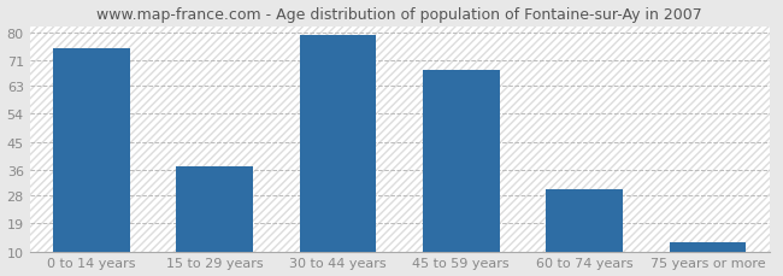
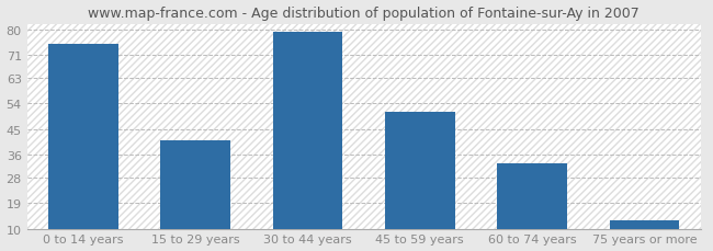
15 to 29 years: 37 -> 41
45 to 59 years: 68 -> 51
60 to 74 years: 30 -> 33
